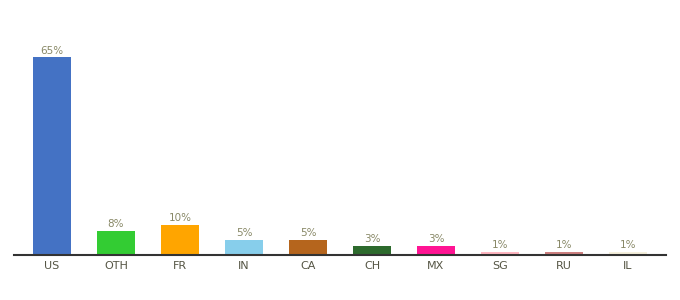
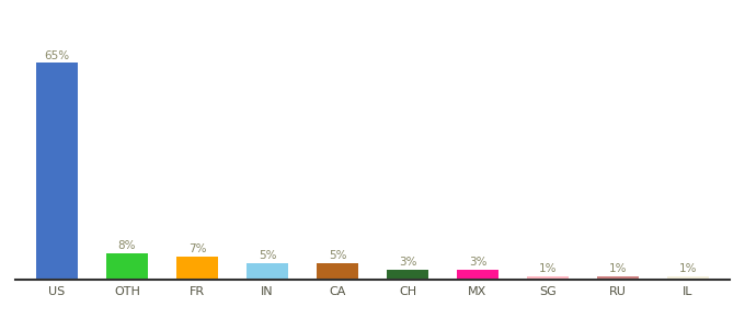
FR: 10% -> 7%
